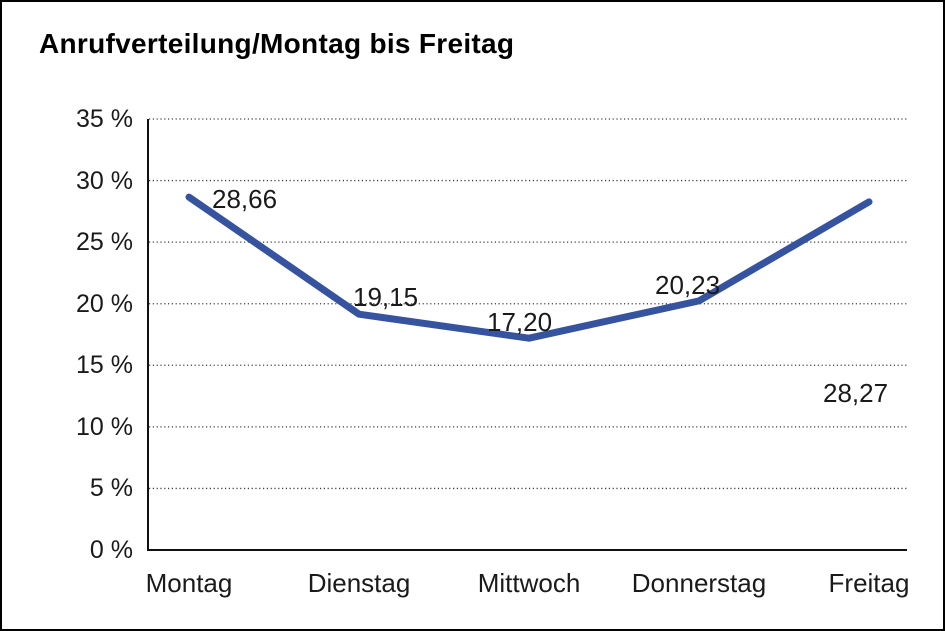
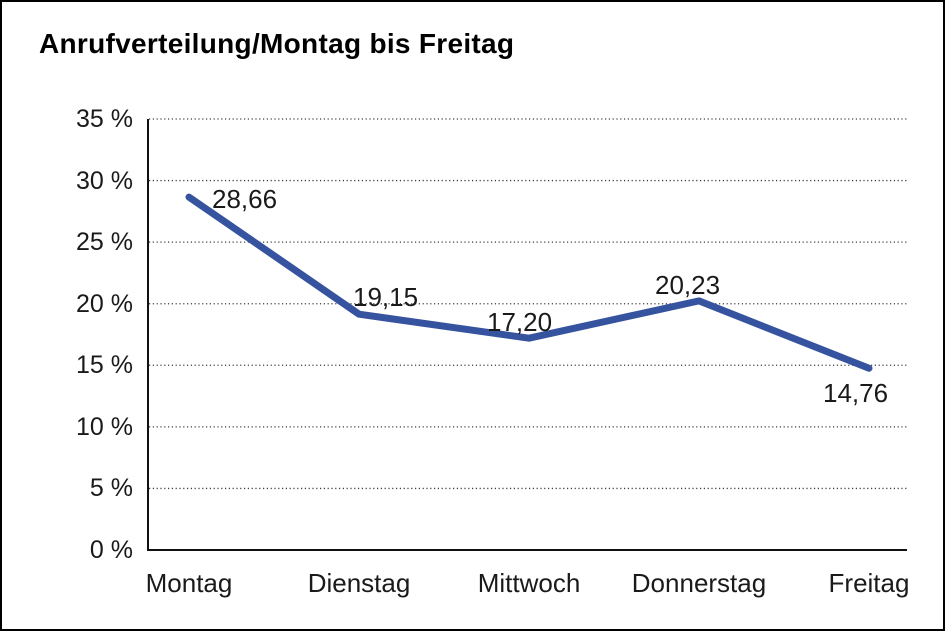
Freitag: 28,27 -> 14,76
